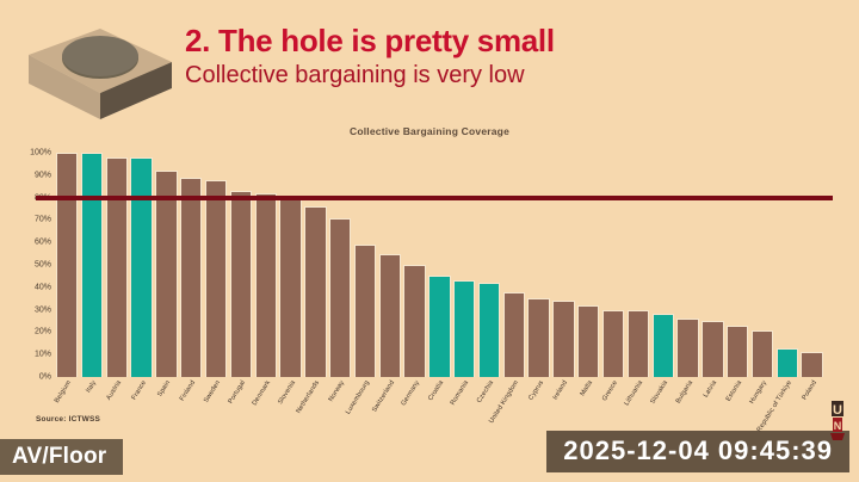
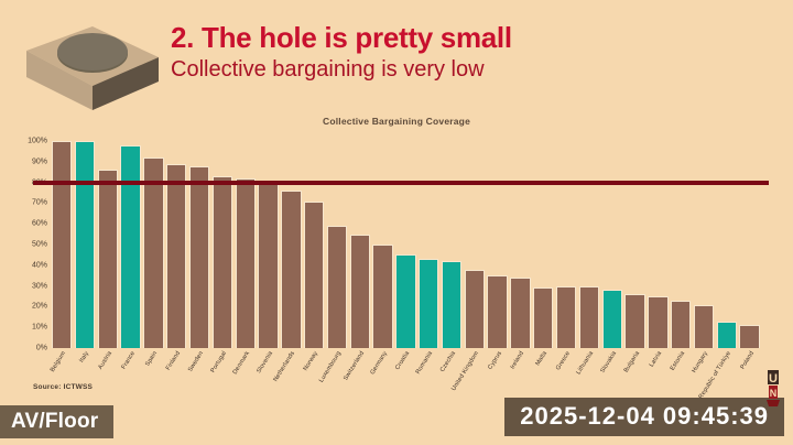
Austria: 98% -> 86%
Malta: 32% -> 29%
